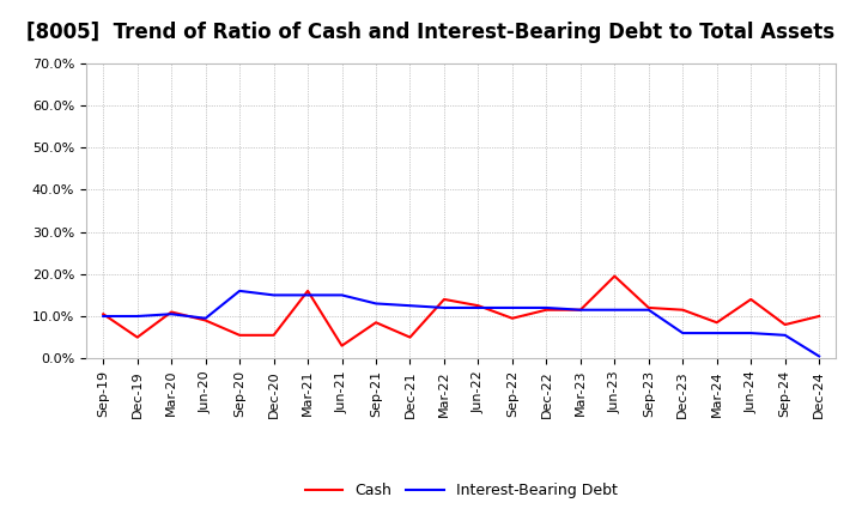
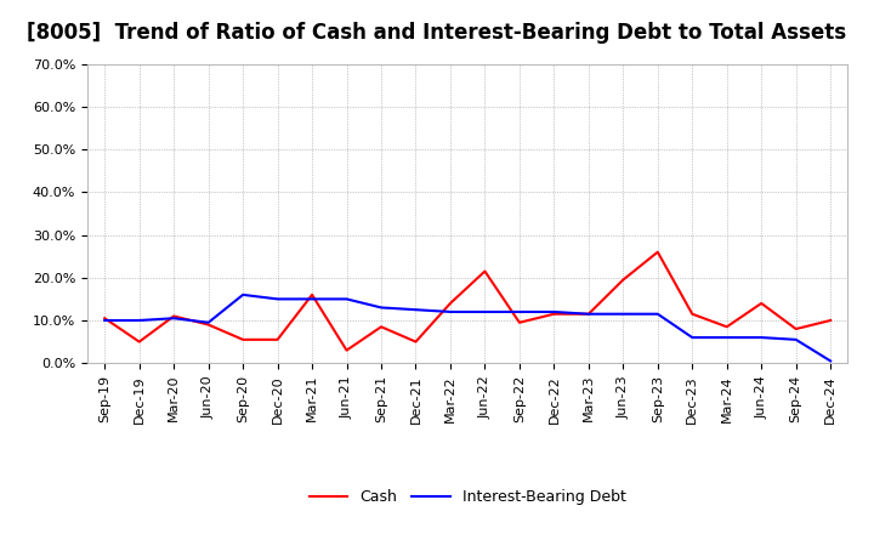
Cash/Jun-22: 12.5% -> 21.5%
Cash/Sep-23: 12.0% -> 26.0%
